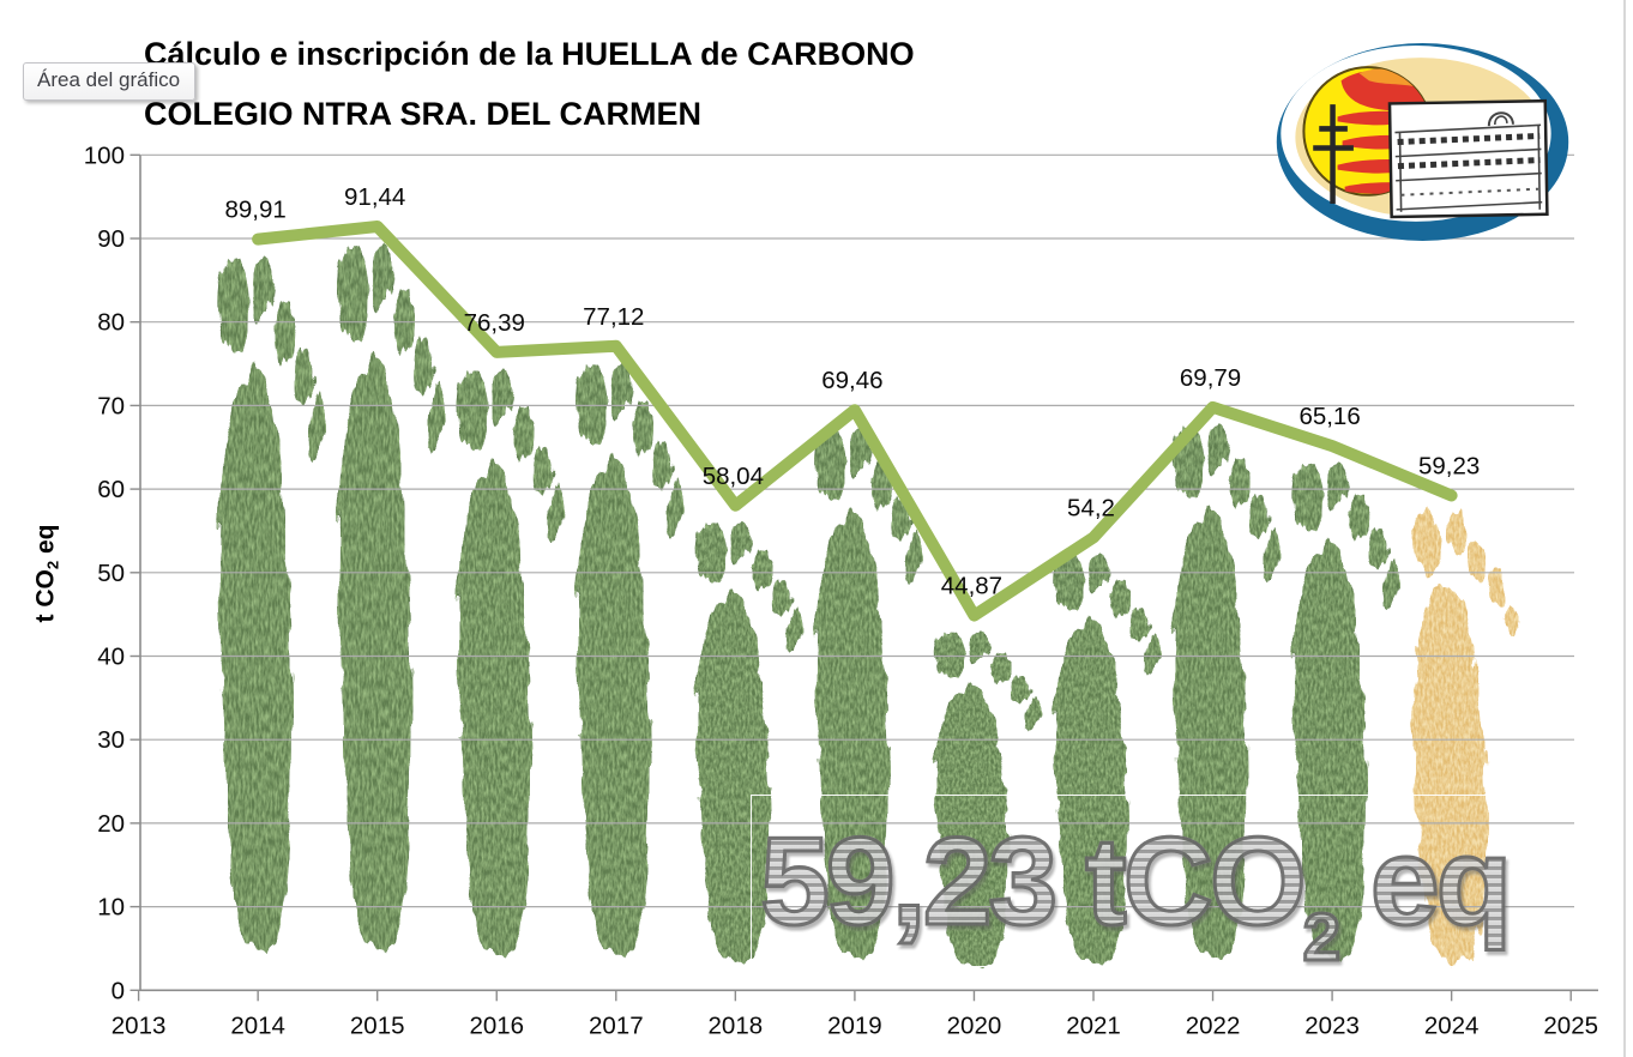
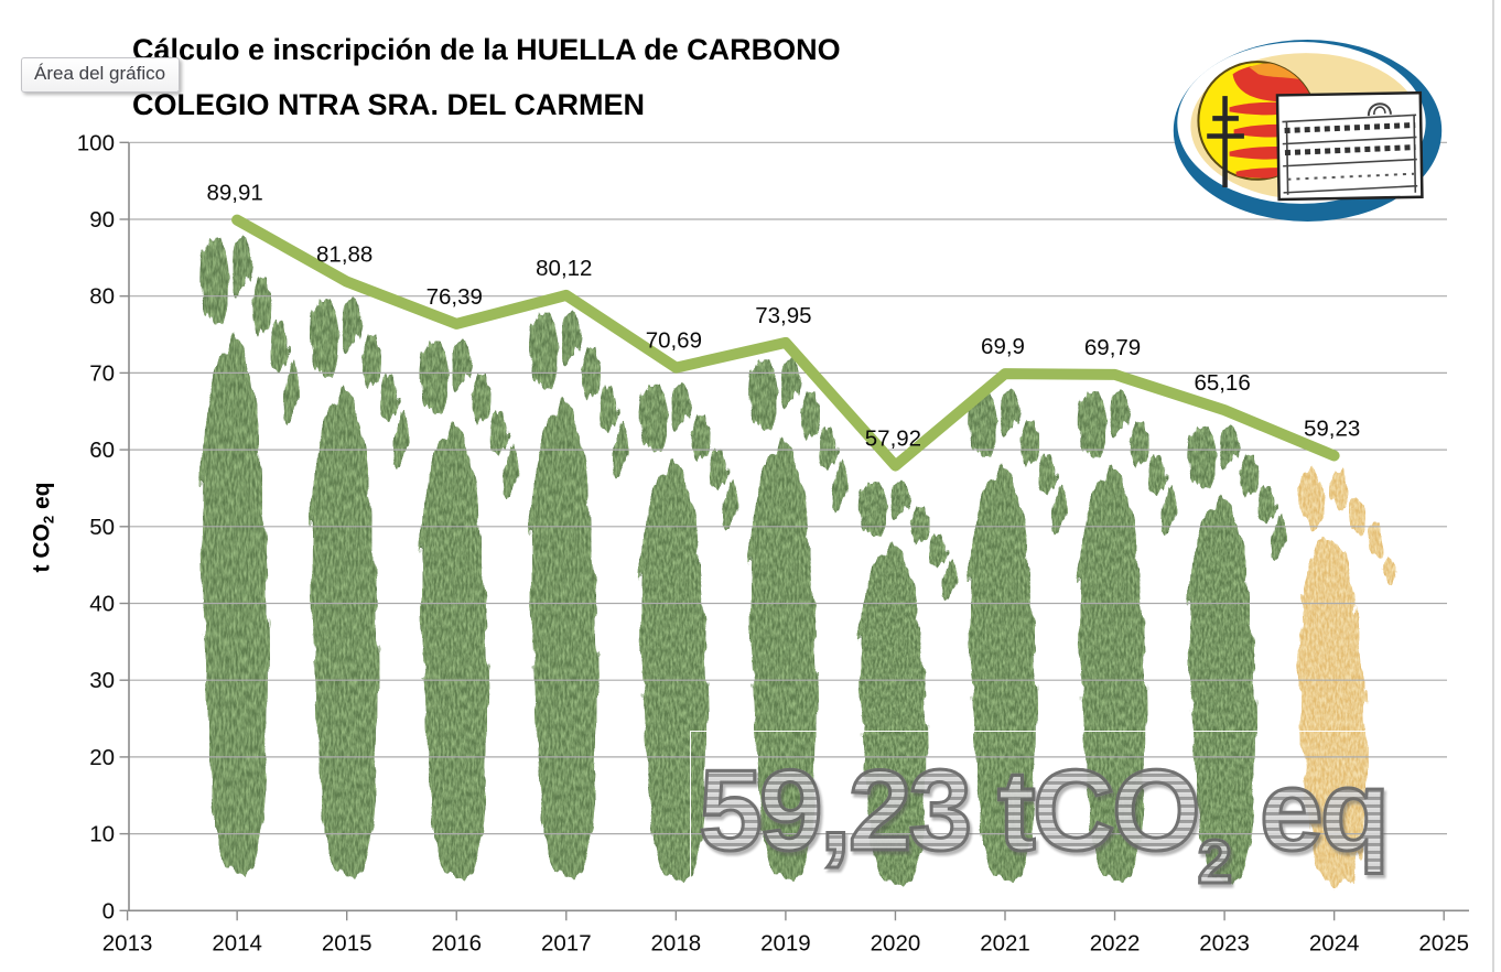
2015: 91,44 -> 81,88
2017: 77,12 -> 80,12
2018: 58,04 -> 70,69
2019: 69,46 -> 73,95
2020: 44,87 -> 57,92
2021: 54,2 -> 69,9
